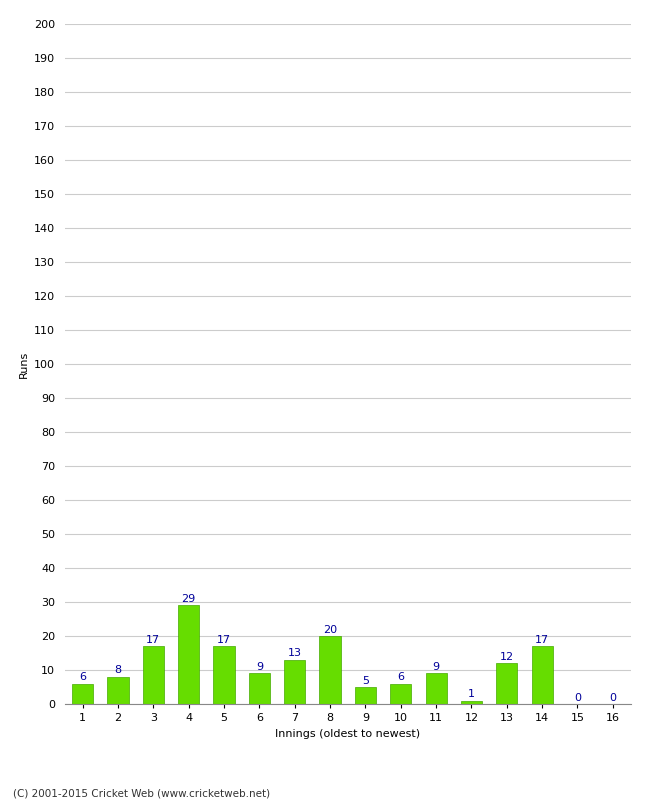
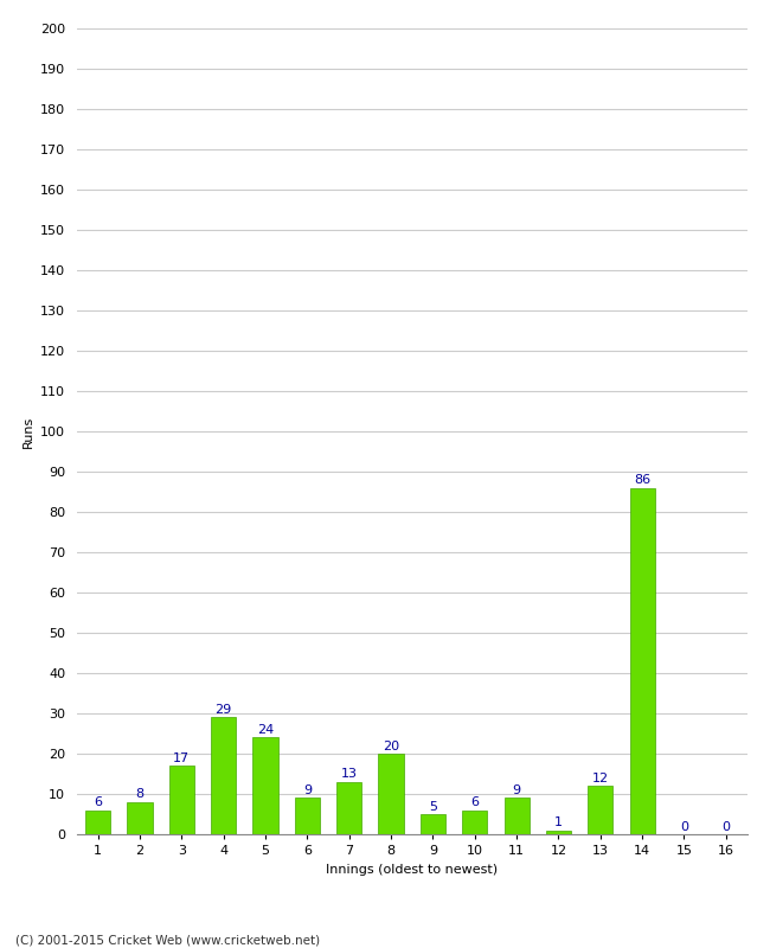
5: 17 -> 24
14: 17 -> 86
